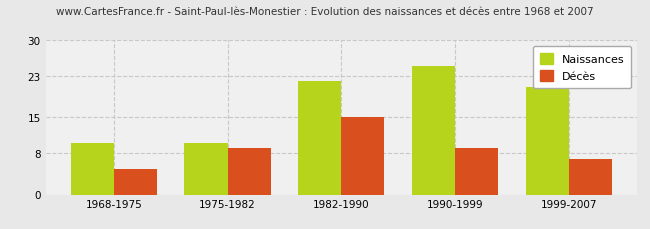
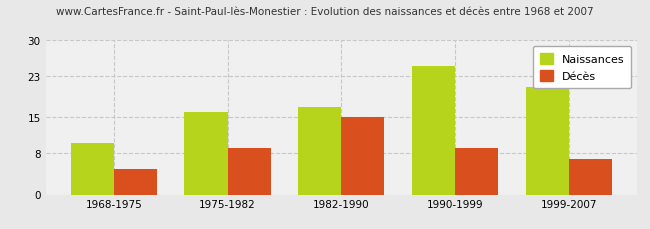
Naissances/1975-1982: 10 -> 16
Naissances/1982-1990: 22 -> 17
